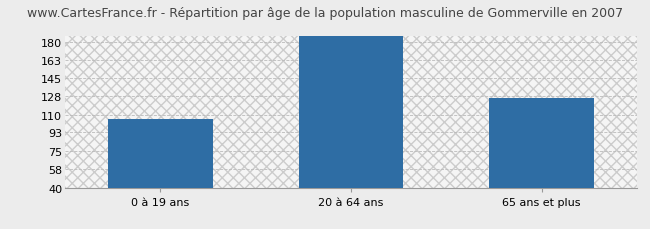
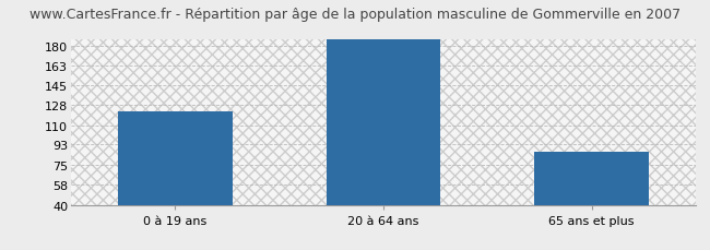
0 à 19 ans: 66 -> 82
65 ans et plus: 86 -> 47
